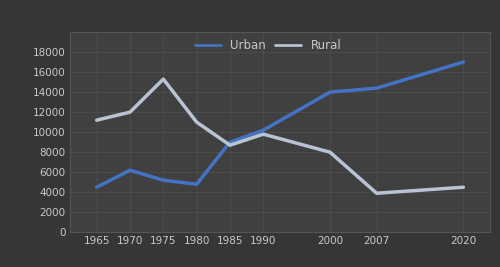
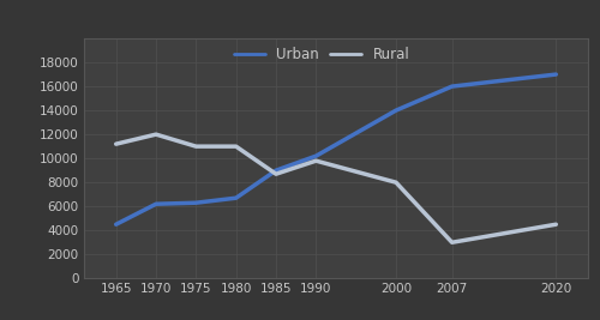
Urban/1975: 5200 -> 6300
Rural/1975: 15300 -> 11000
Urban/1980: 4800 -> 6700
Urban/2007: 14400 -> 16000
Rural/2007: 3900 -> 3000
